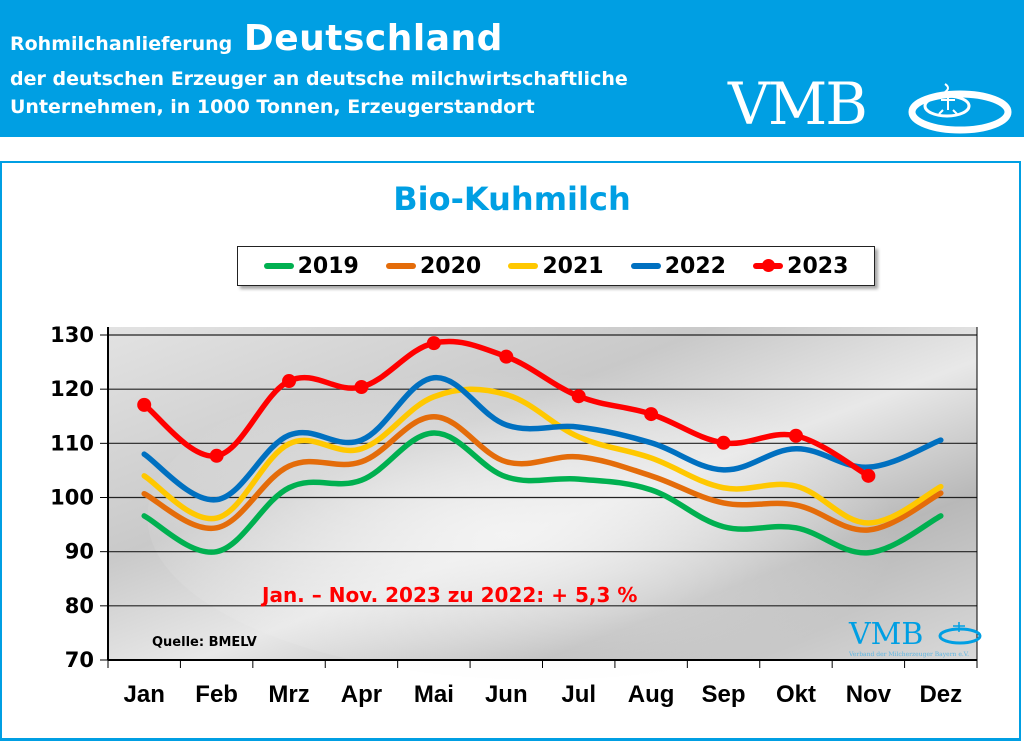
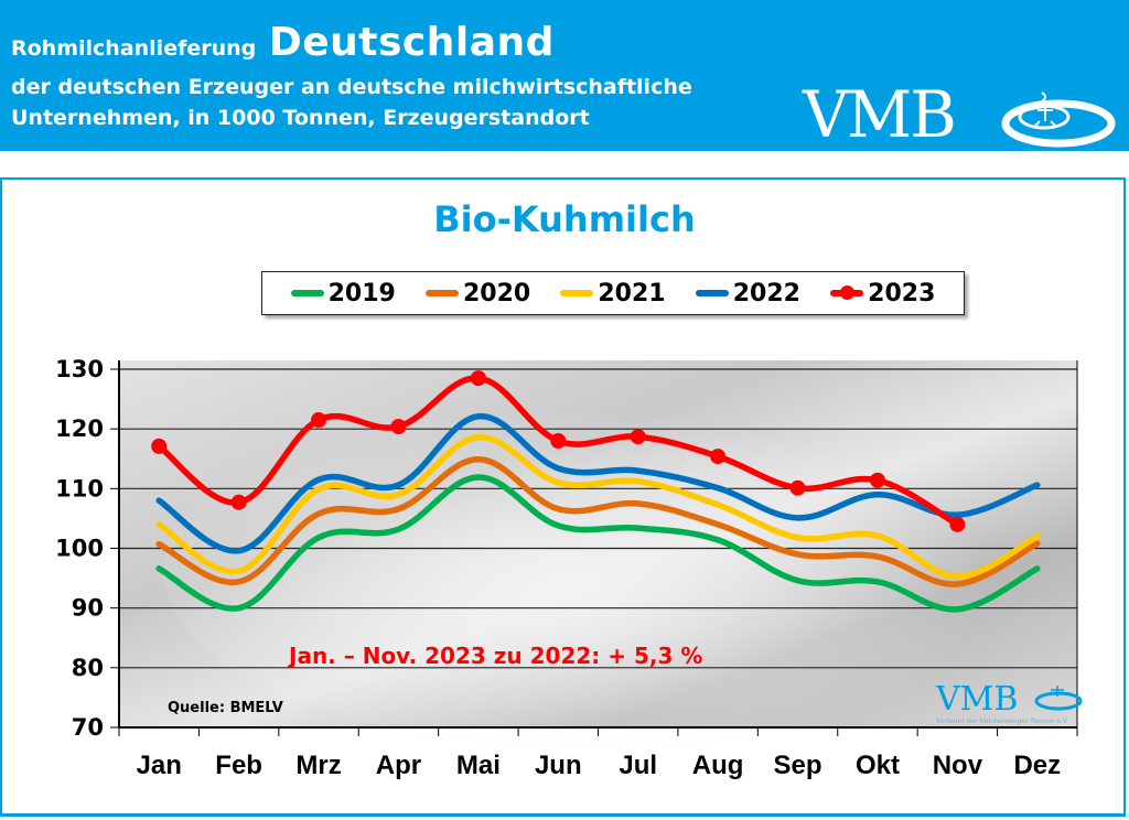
2021/Jun: 119 -> 111
2023/Jun: 126 -> 118
